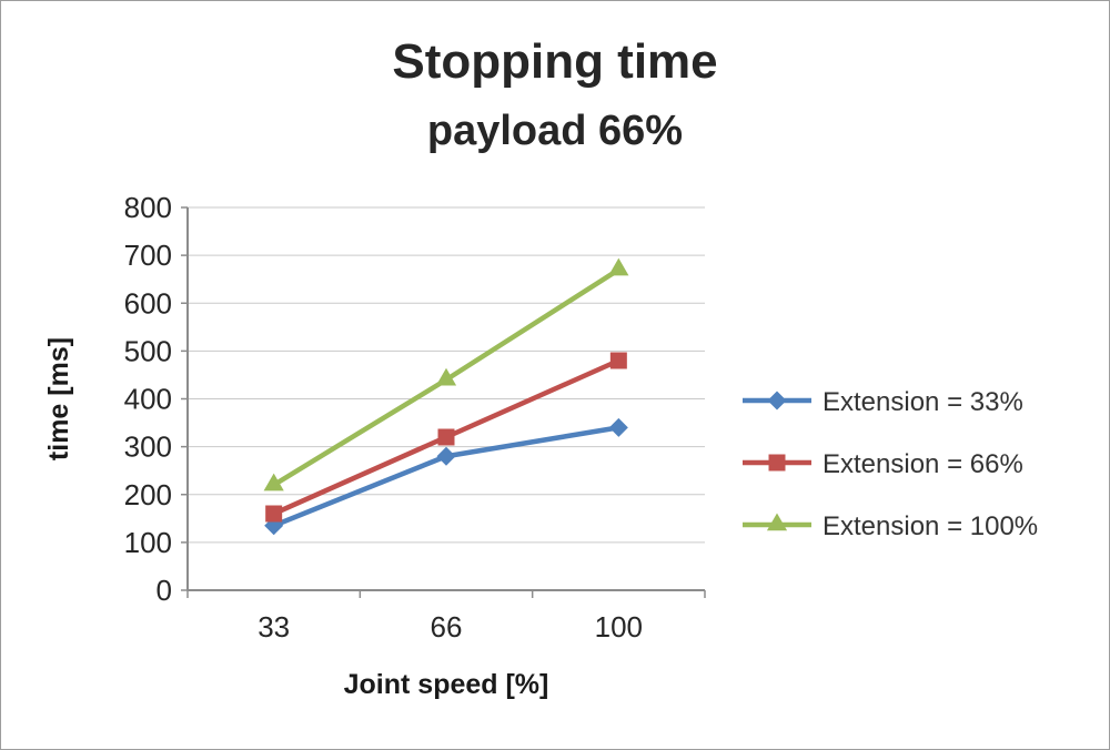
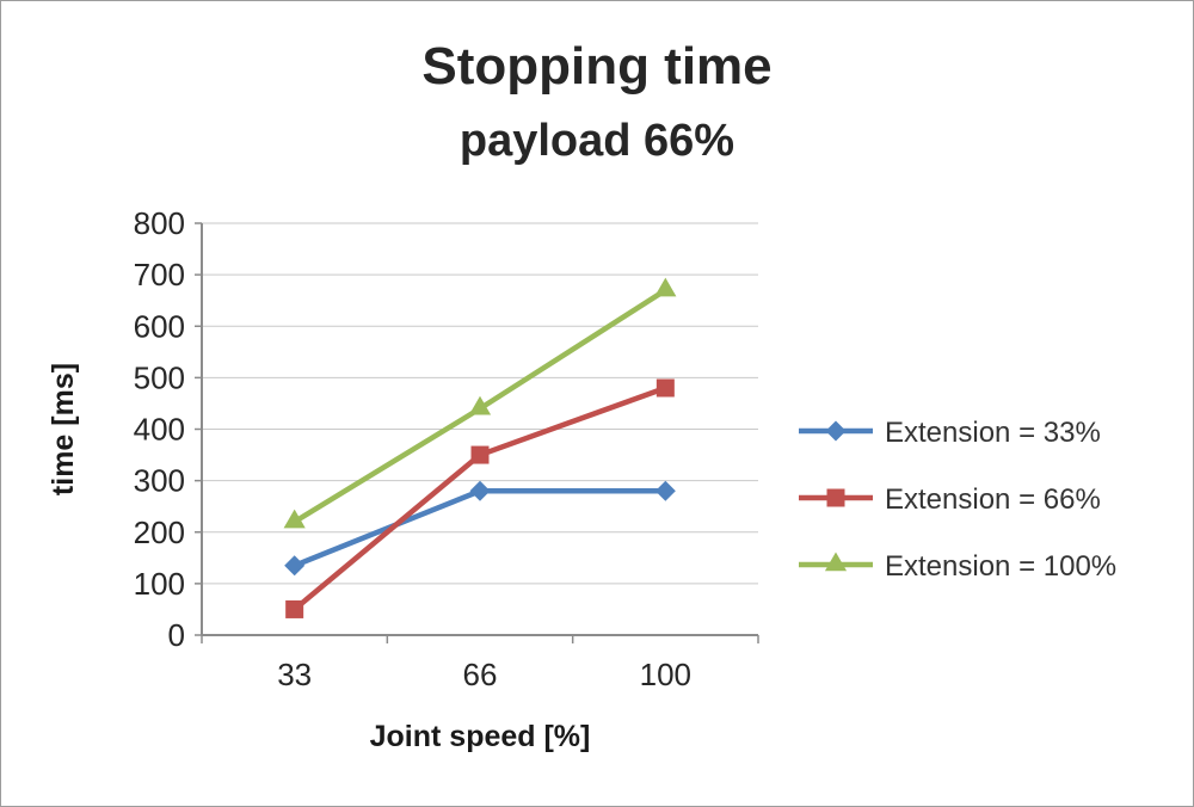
Extension = 66%/33: 160 -> 50
Extension = 66%/66: 320 -> 350
Extension = 33%/100: 340 -> 280
